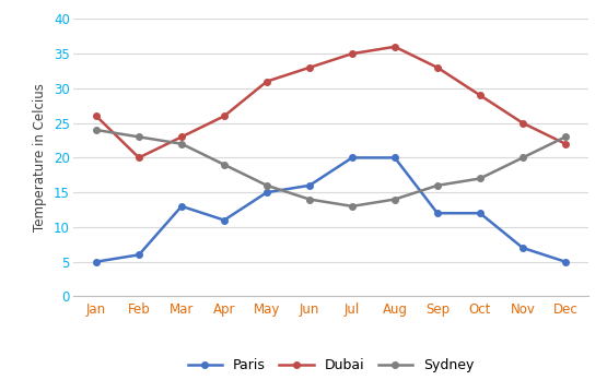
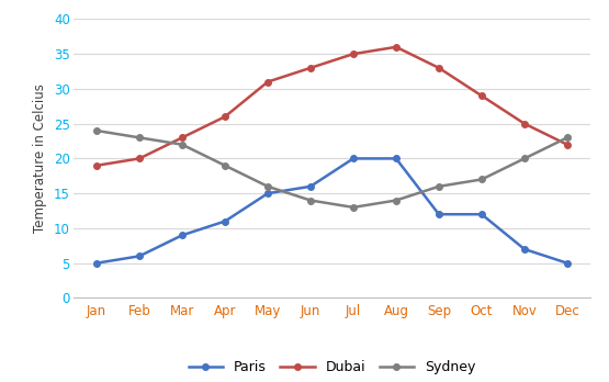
Dubai/Jan: 26 -> 19
Paris/Mar: 13 -> 9
